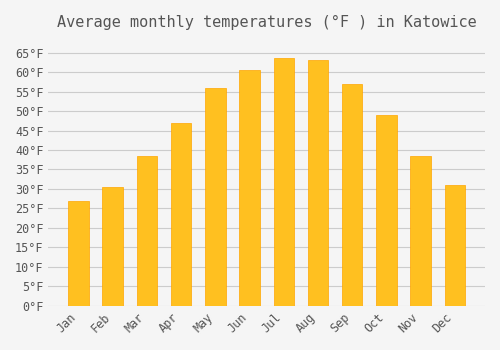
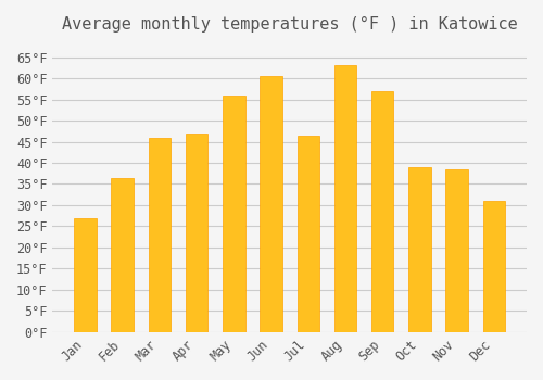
Feb: 30.5°F -> 36.5°F
Mar: 38.5°F -> 46.0°F
Jul: 63.5°F -> 46.5°F
Oct: 49.0°F -> 39.0°F
